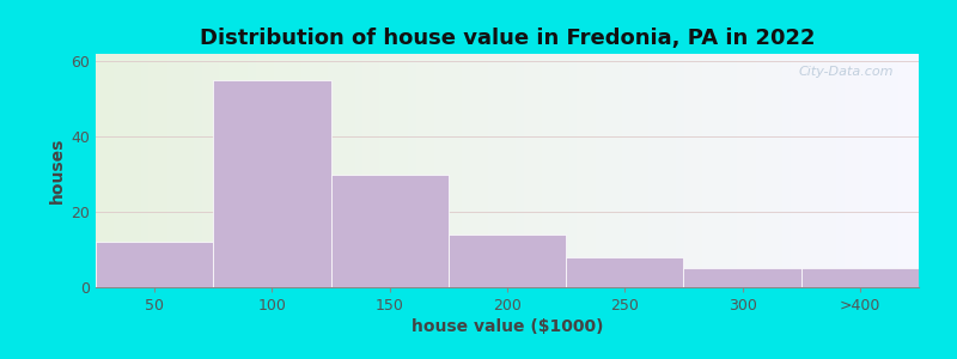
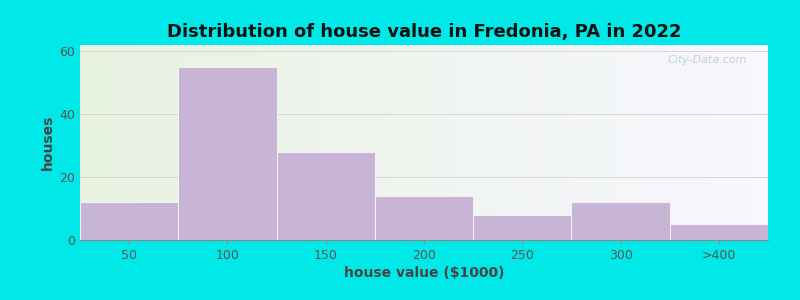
150: 30 -> 28
300: 5 -> 12
